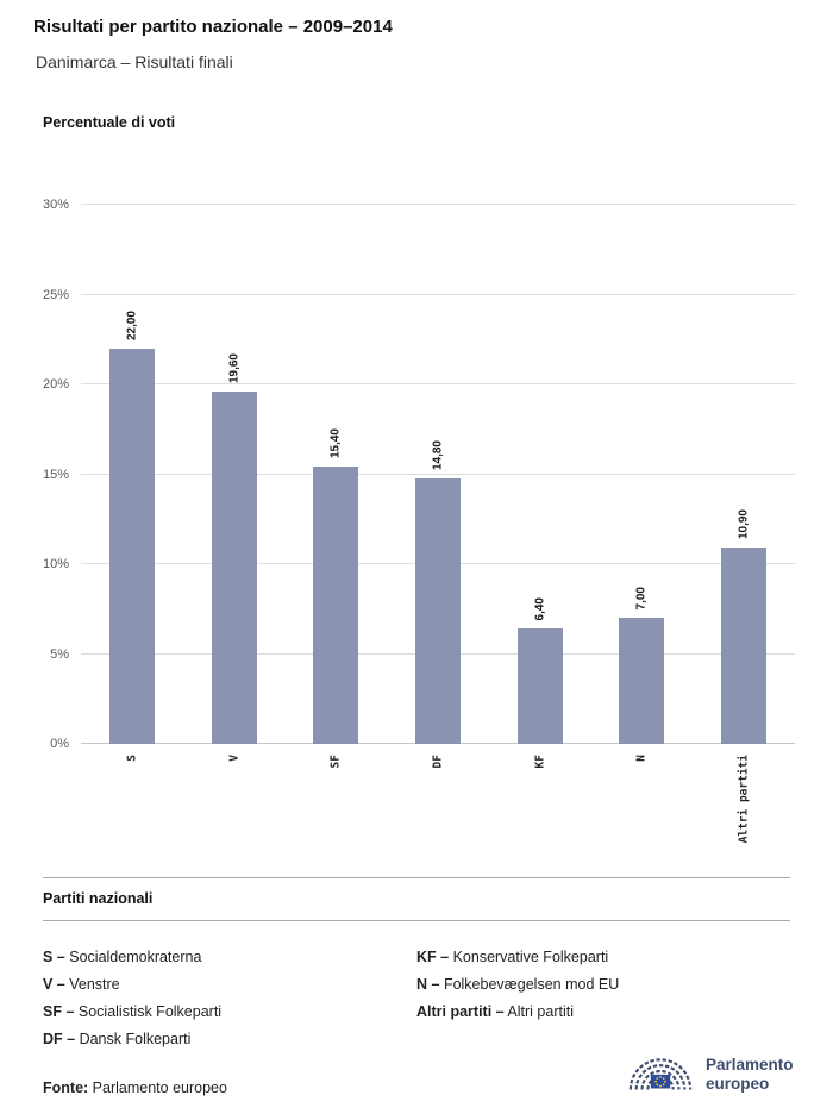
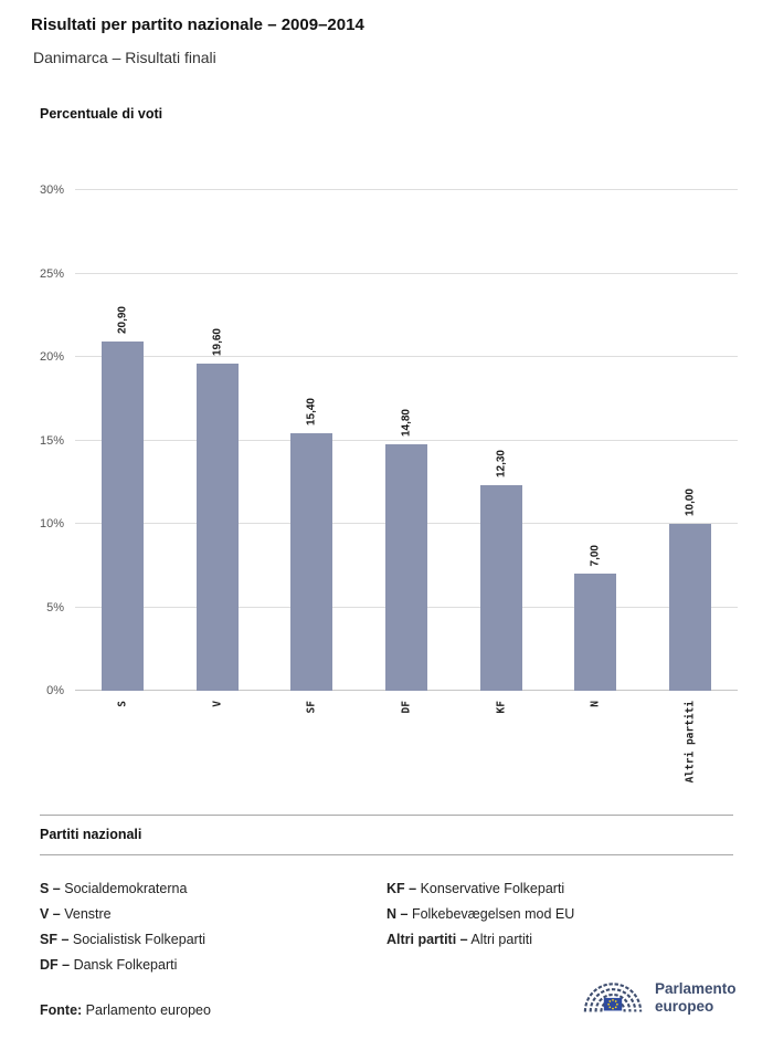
S: 22,00 -> 20,90
KF: 6,40 -> 12,30
Altri partiti: 10,90 -> 10,00
